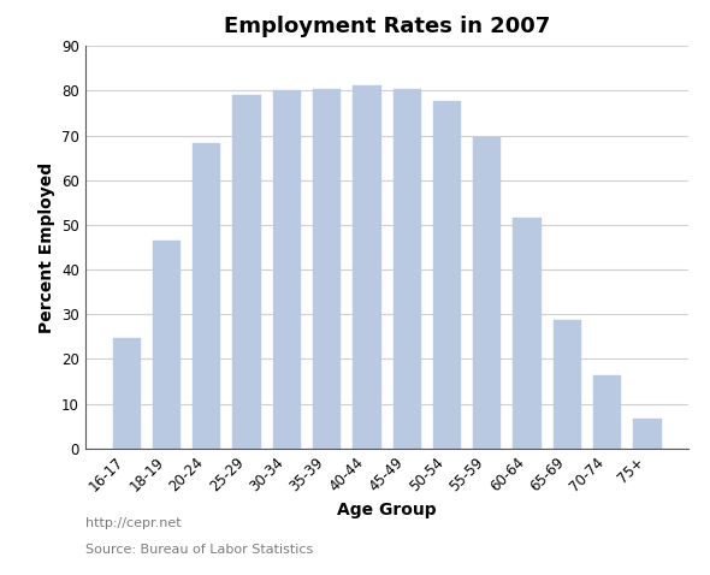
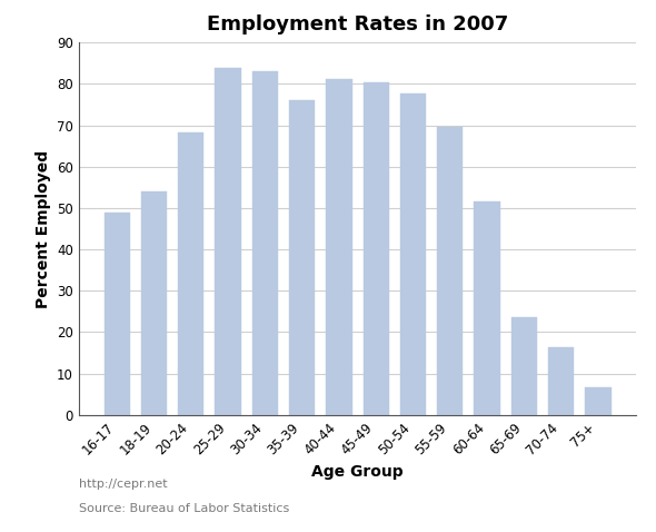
16-17: 24.7 -> 49.0
18-19: 46.5 -> 54.0
25-29: 79.0 -> 84.0
30-34: 80.1 -> 83.0
35-39: 80.3 -> 76.0
65-69: 28.7 -> 23.5
